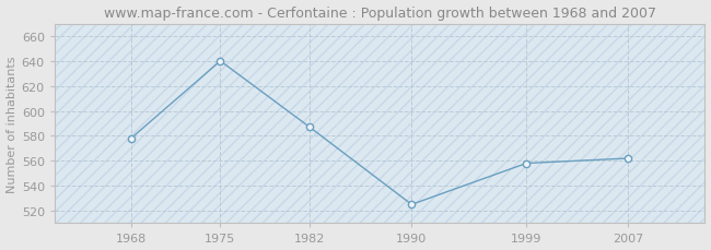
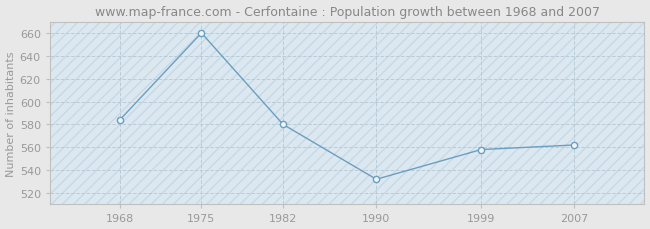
1968: 578 -> 584
1975: 640 -> 660
1982: 587 -> 580
1990: 525 -> 532
